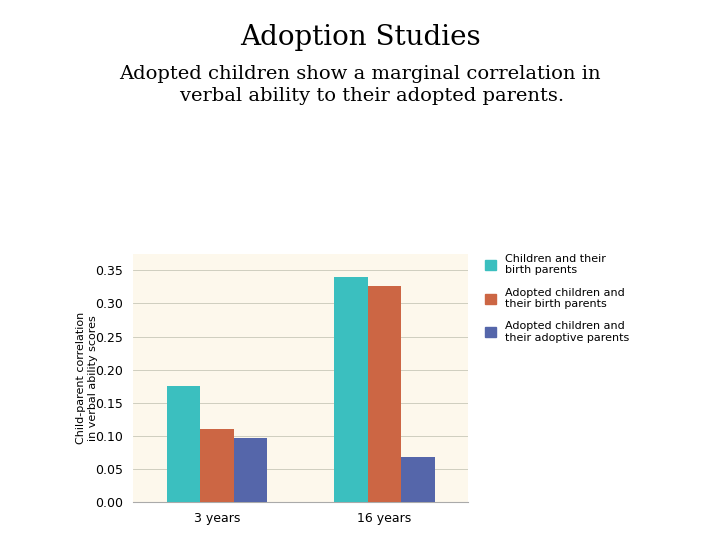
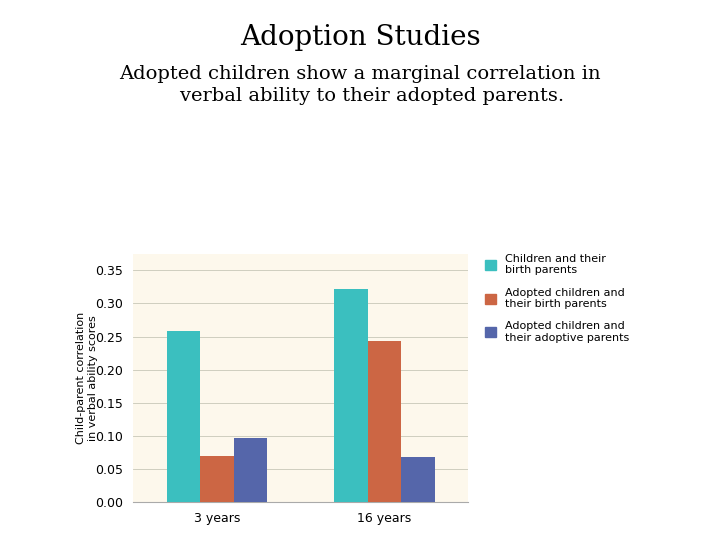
Children and their birth parents/3 years: 0.175 -> 0.258
Adopted children and their birth parents/3 years: 0.110 -> 0.070
Children and their birth parents/16 years: 0.340 -> 0.322
Adopted children and their birth parents/16 years: 0.327 -> 0.244
